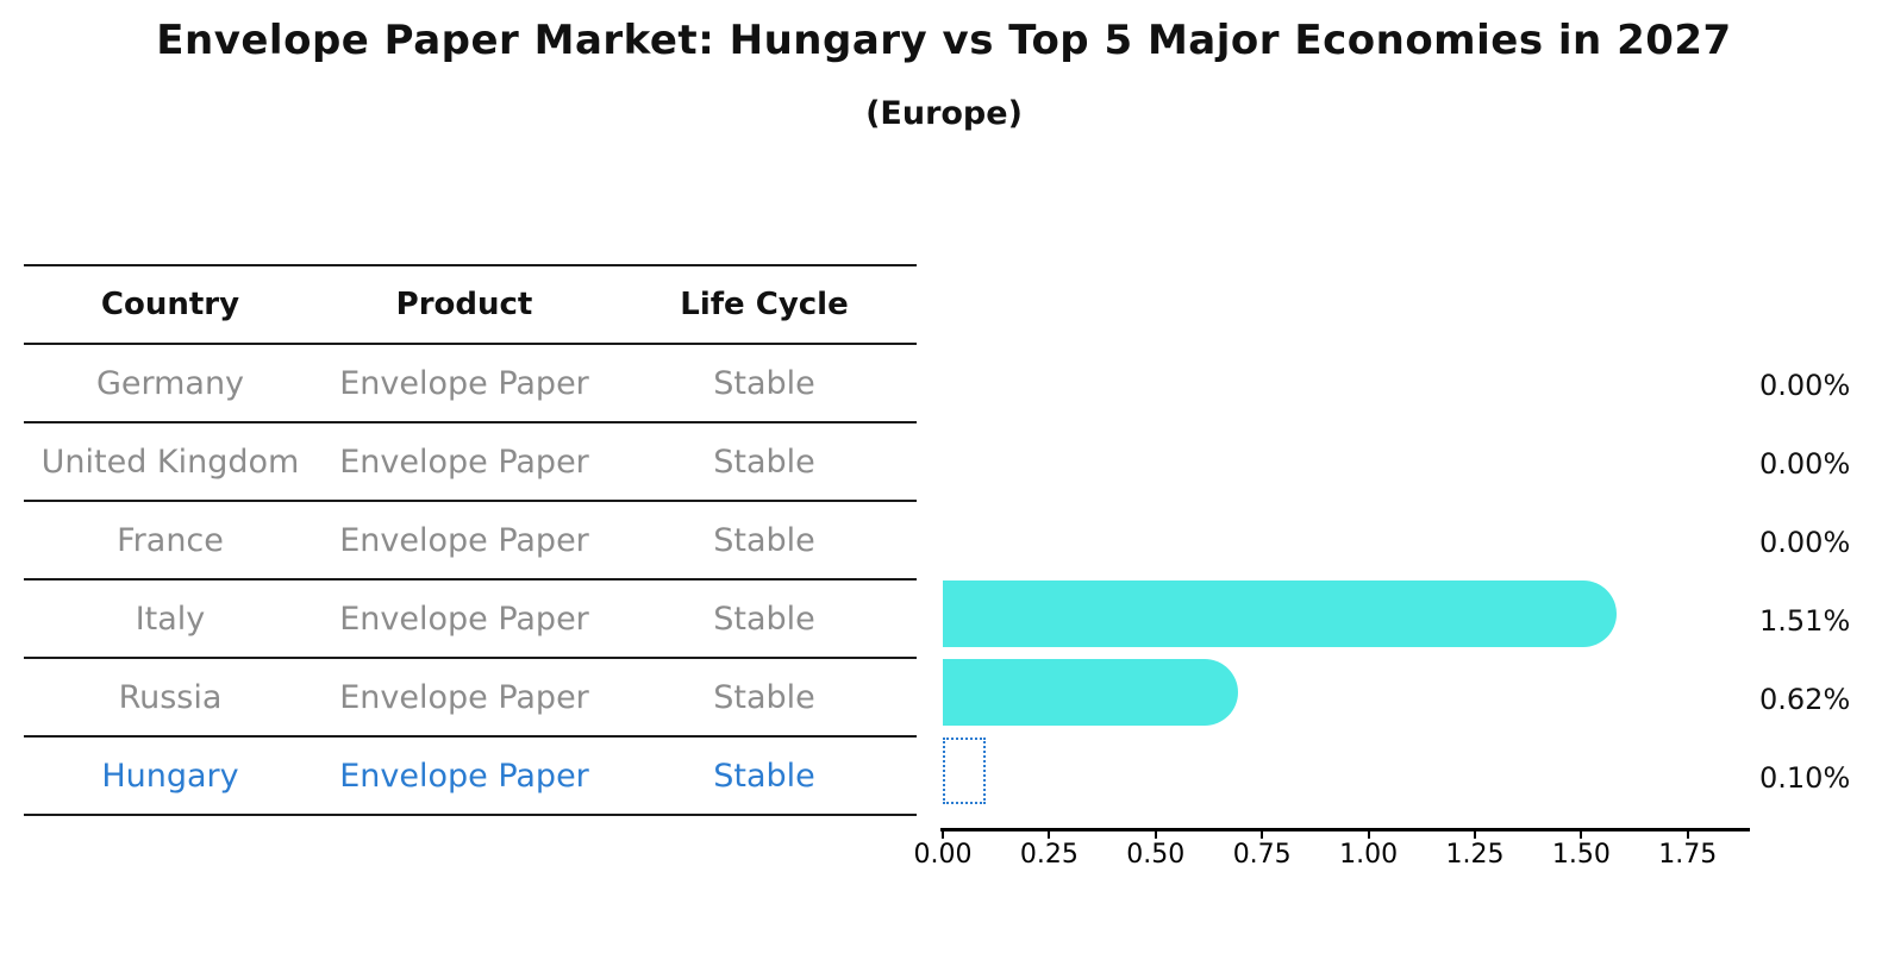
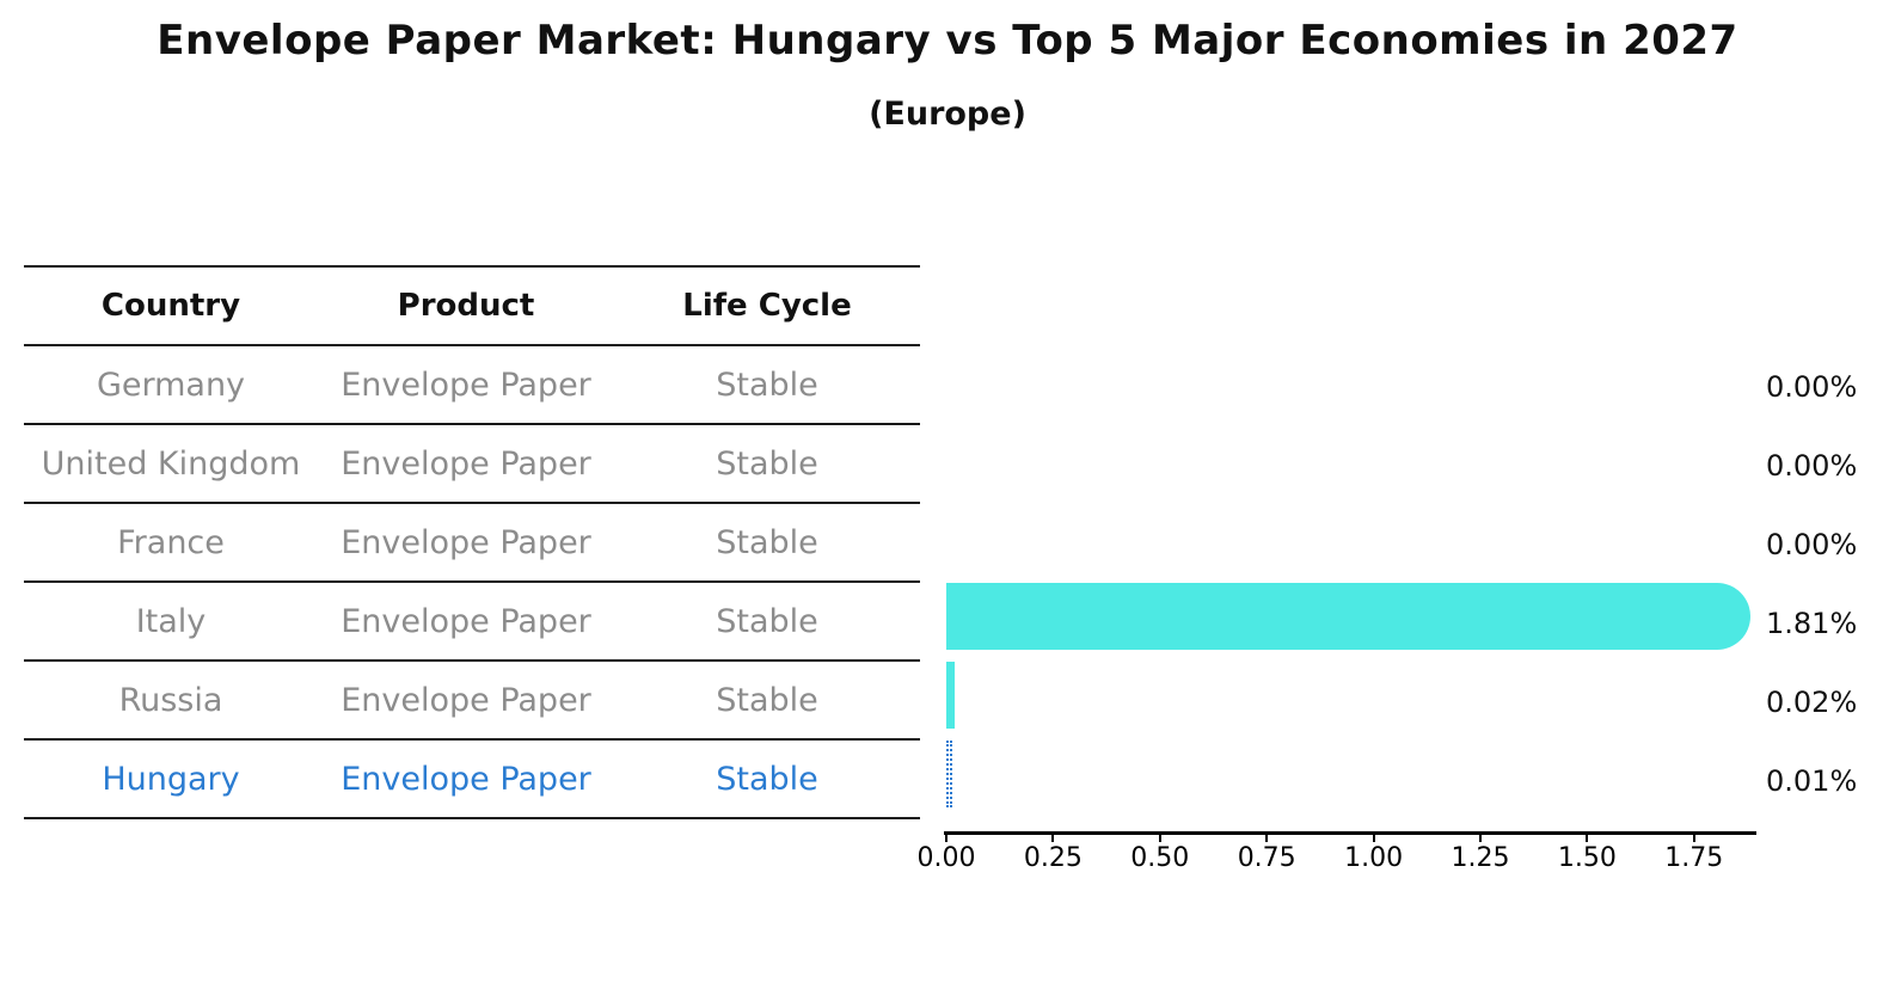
Italy: 1.51% -> 1.81%
Russia: 0.62% -> 0.02%
Hungary: 0.10% -> 0.01%
